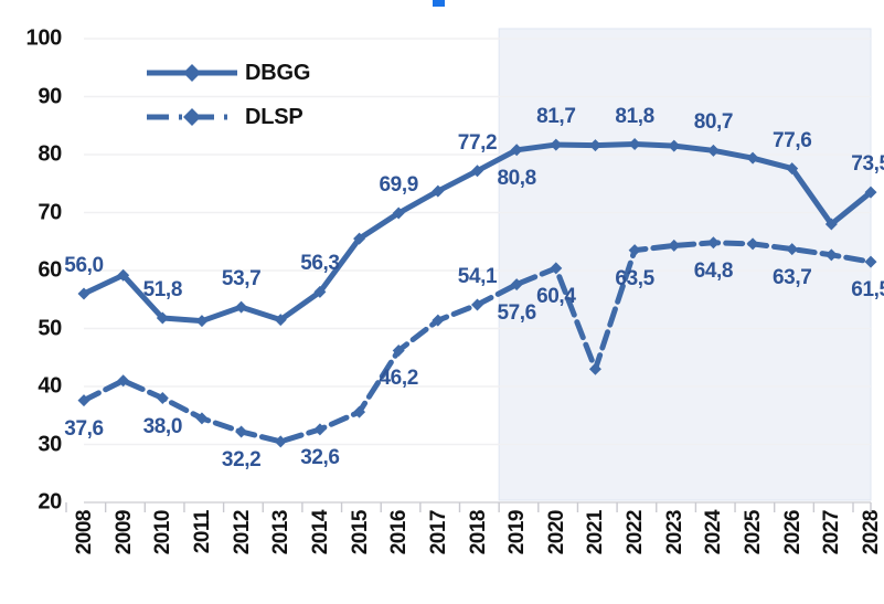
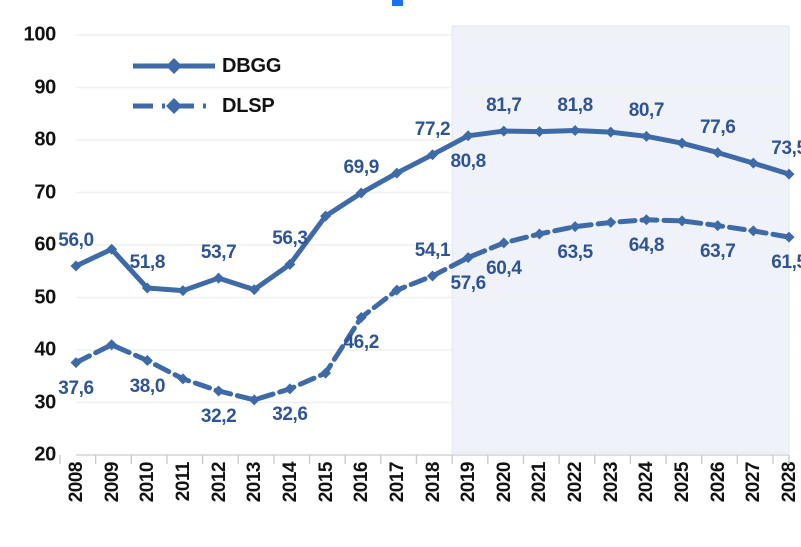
DLSP/2021: 43 -> 62
DBGG/2027: 68 -> 76
